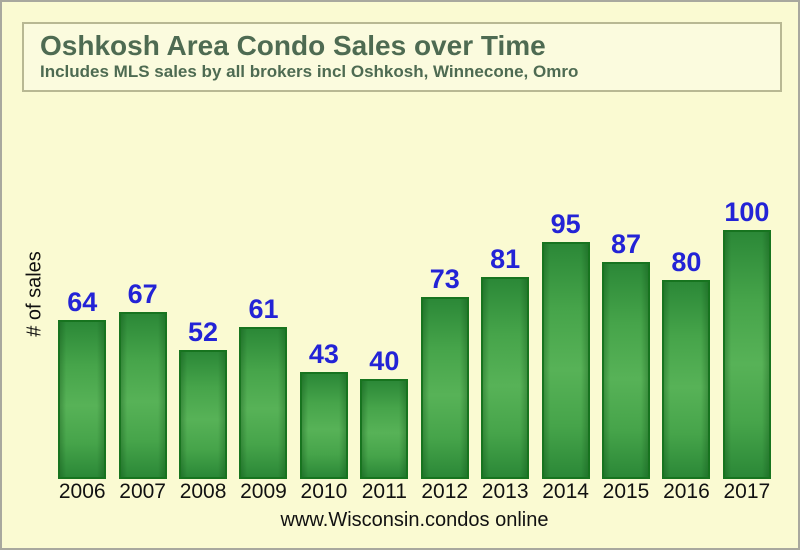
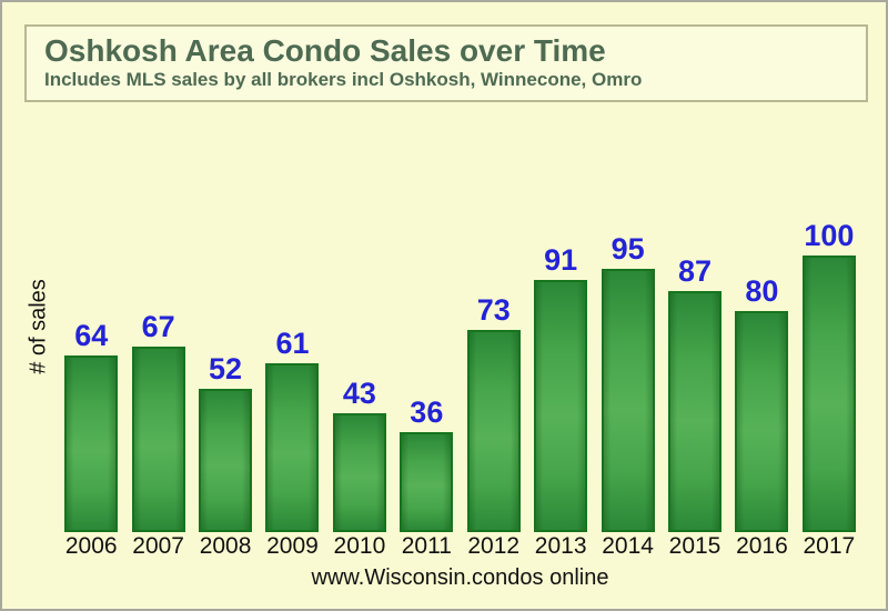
2011: 40 -> 36
2013: 81 -> 91
